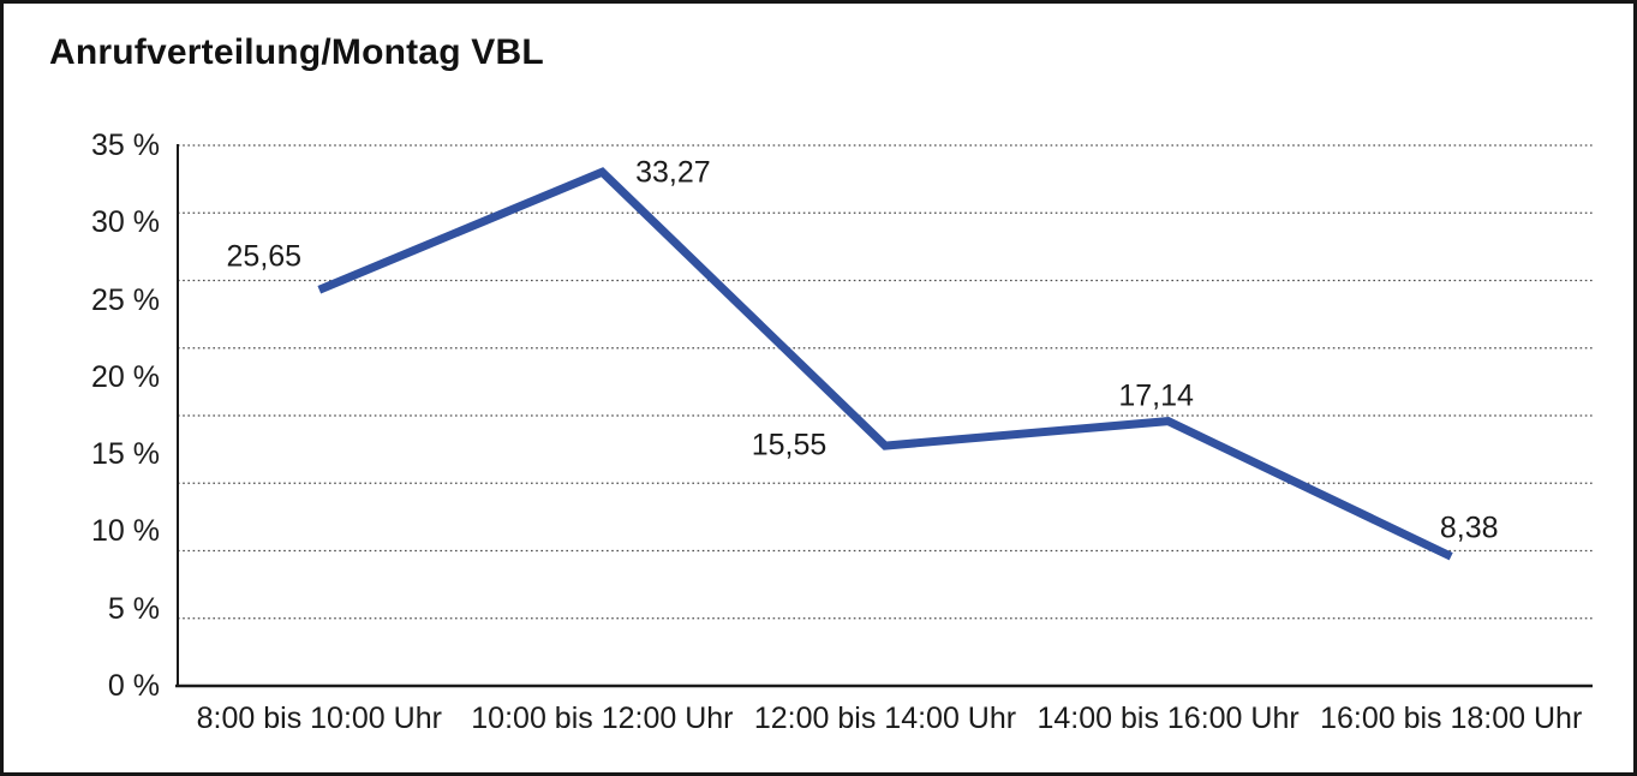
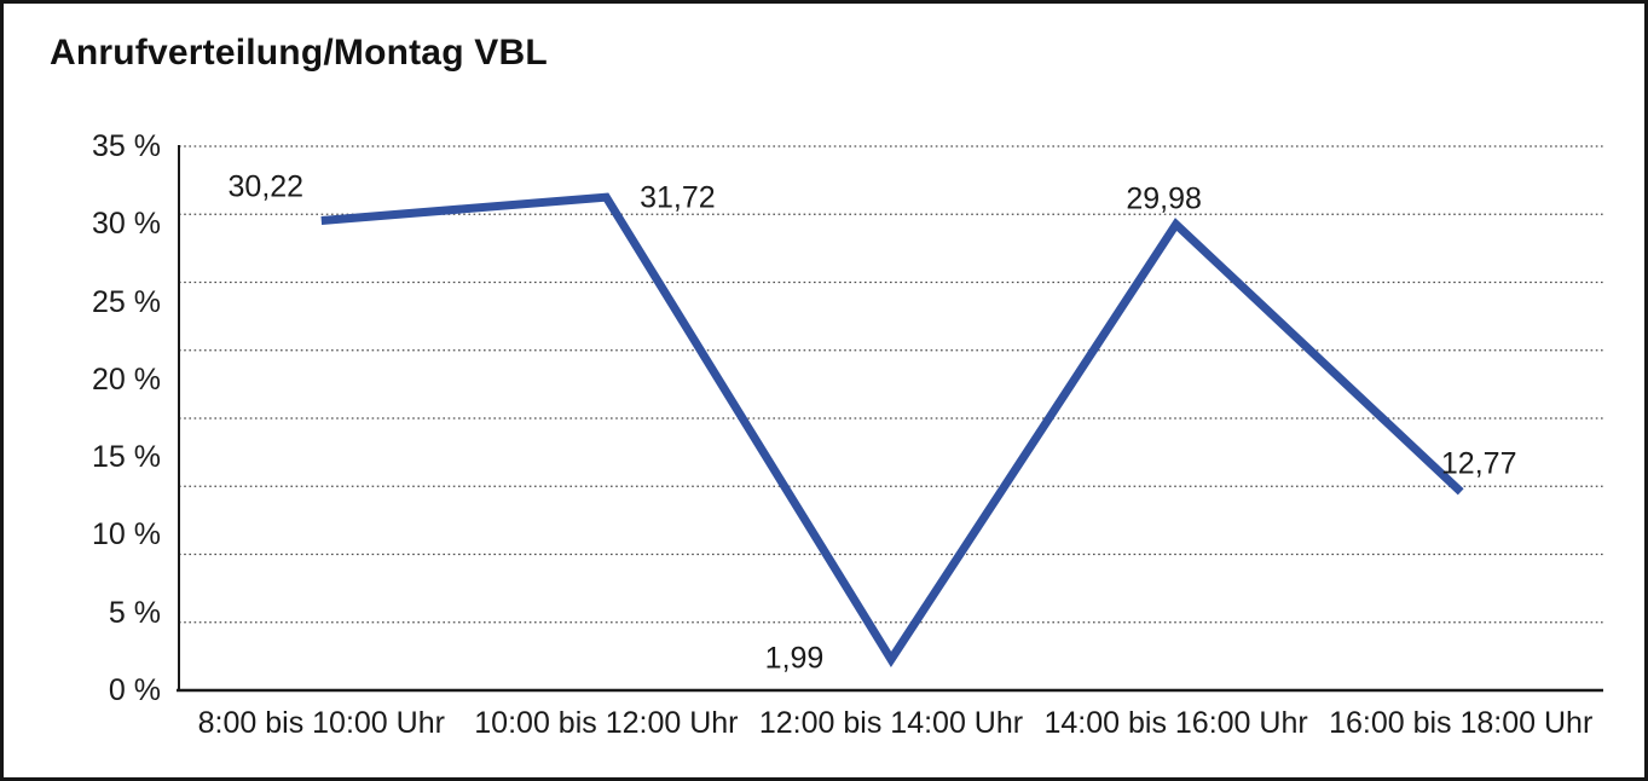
8:00 bis 10:00 Uhr: 25,65 -> 30,22
10:00 bis 12:00 Uhr: 33,27 -> 31,72
12:00 bis 14:00 Uhr: 15,55 -> 1,99
14:00 bis 16:00 Uhr: 17,14 -> 29,98
16:00 bis 18:00 Uhr: 8,38 -> 12,77
